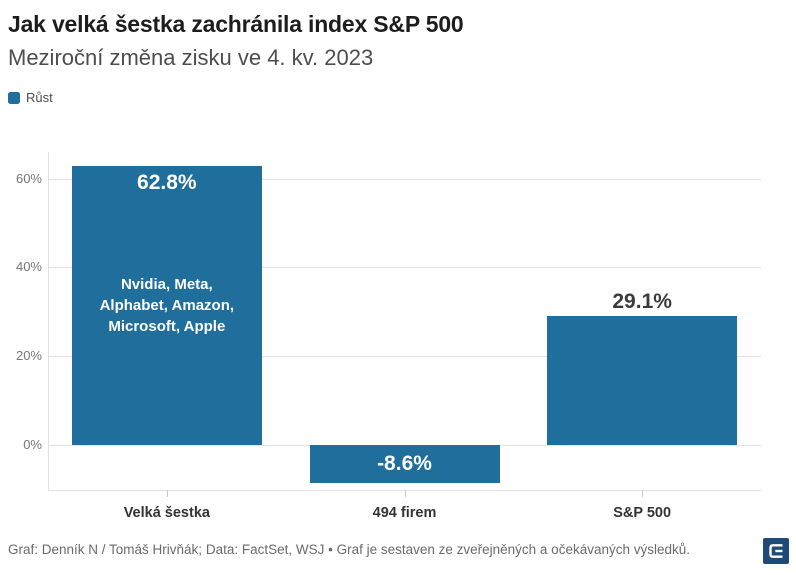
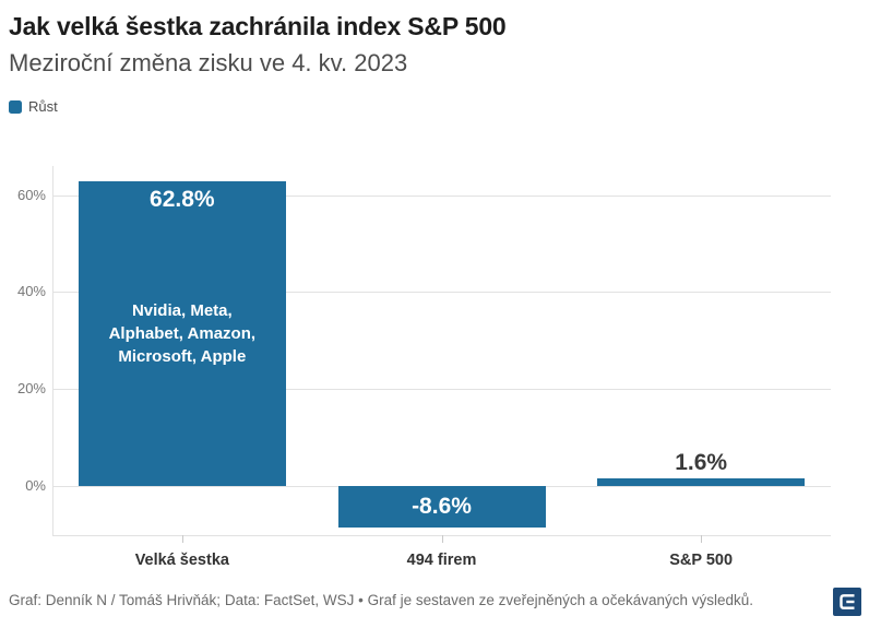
S&P 500: 29.1% -> 1.6%
